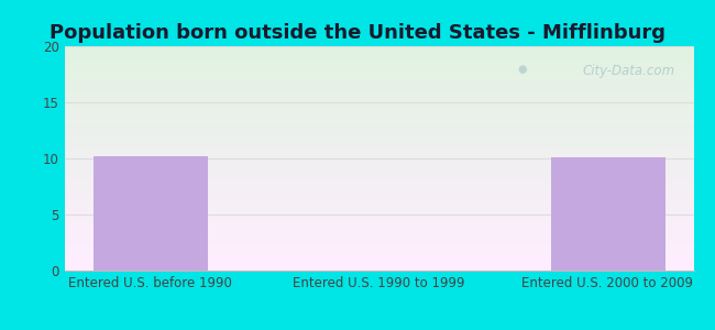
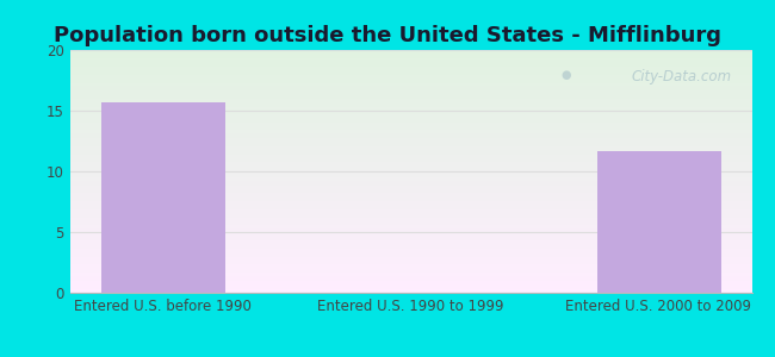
Entered U.S. before 1990: 10.2 -> 15.7
Entered U.S. 2000 to 2009: 10.1 -> 11.7
